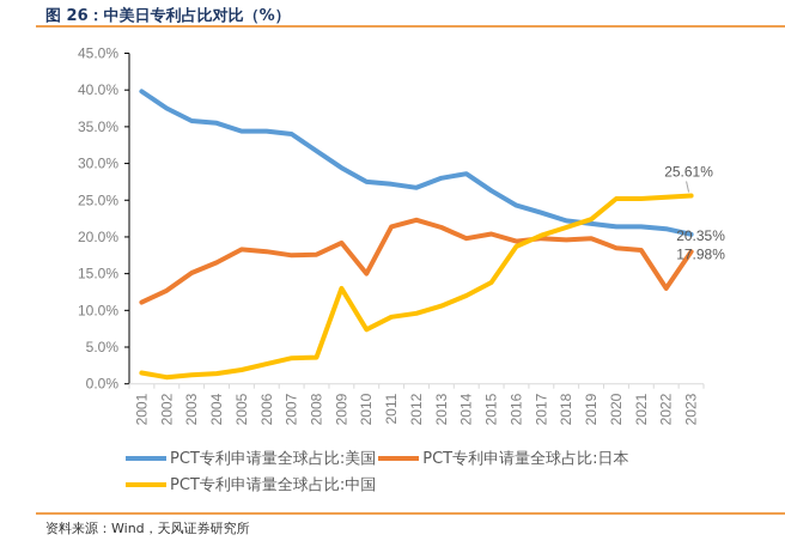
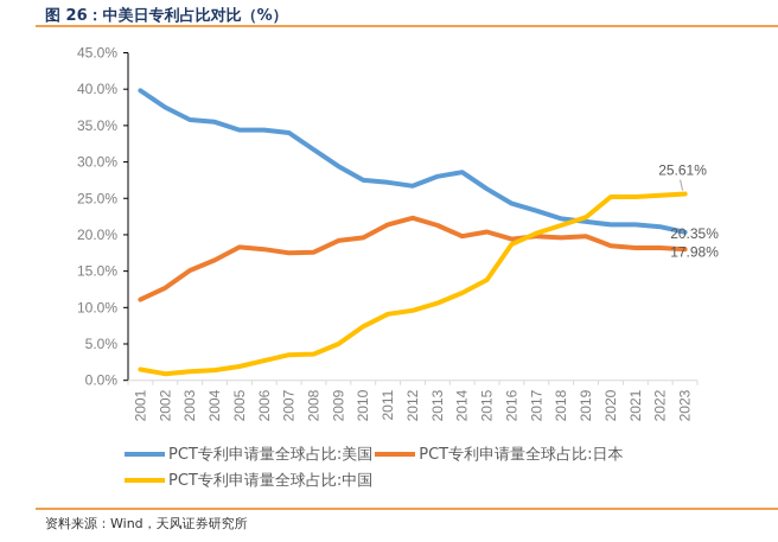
PCT专利申请量全球占比:中国/2009: 13% -> 5%
PCT专利申请量全球占比:日本/2010: 15% -> 20%
PCT专利申请量全球占比:日本/2022: 13% -> 18%
